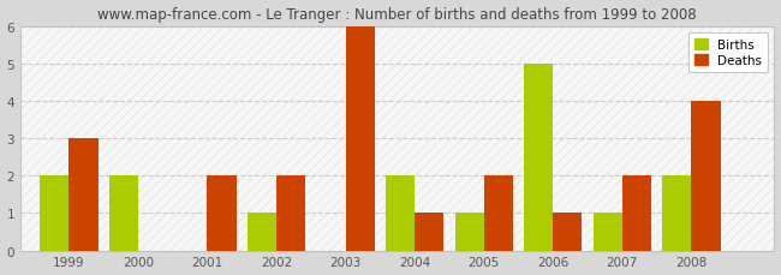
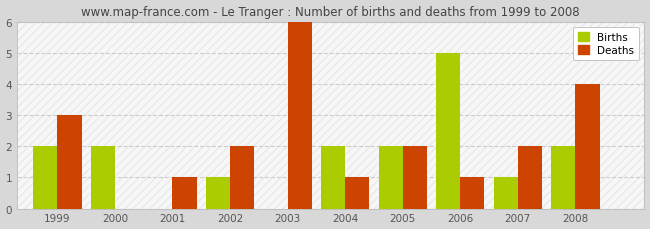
Deaths/2001: 2 -> 1
Births/2005: 1 -> 2
